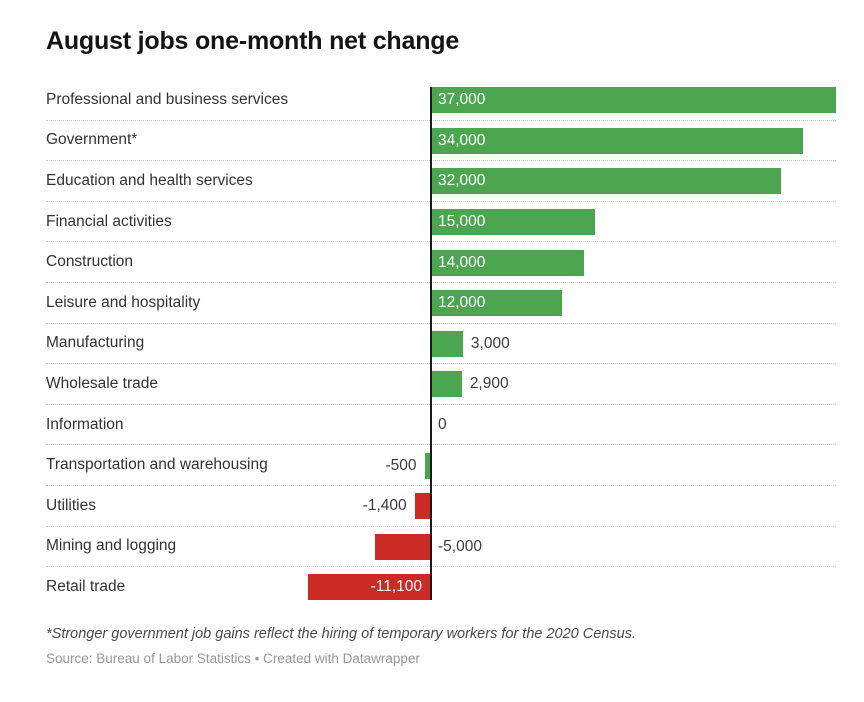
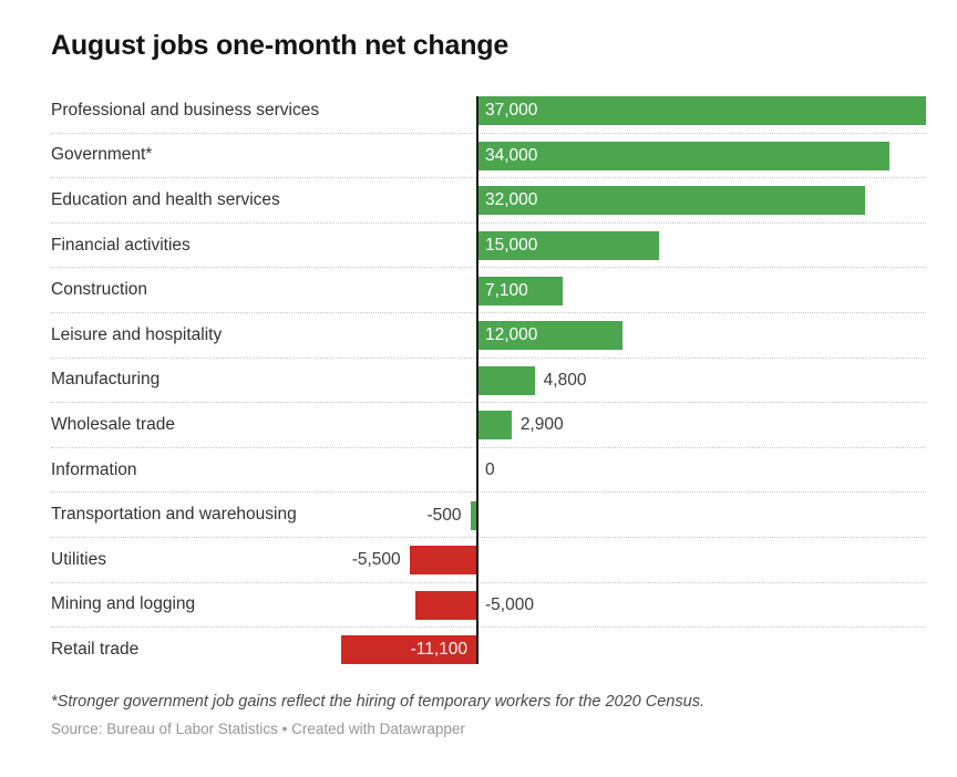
Construction: 14,000 -> 7,100
Manufacturing: 3,000 -> 4,800
Utilities: -1,400 -> -5,500
